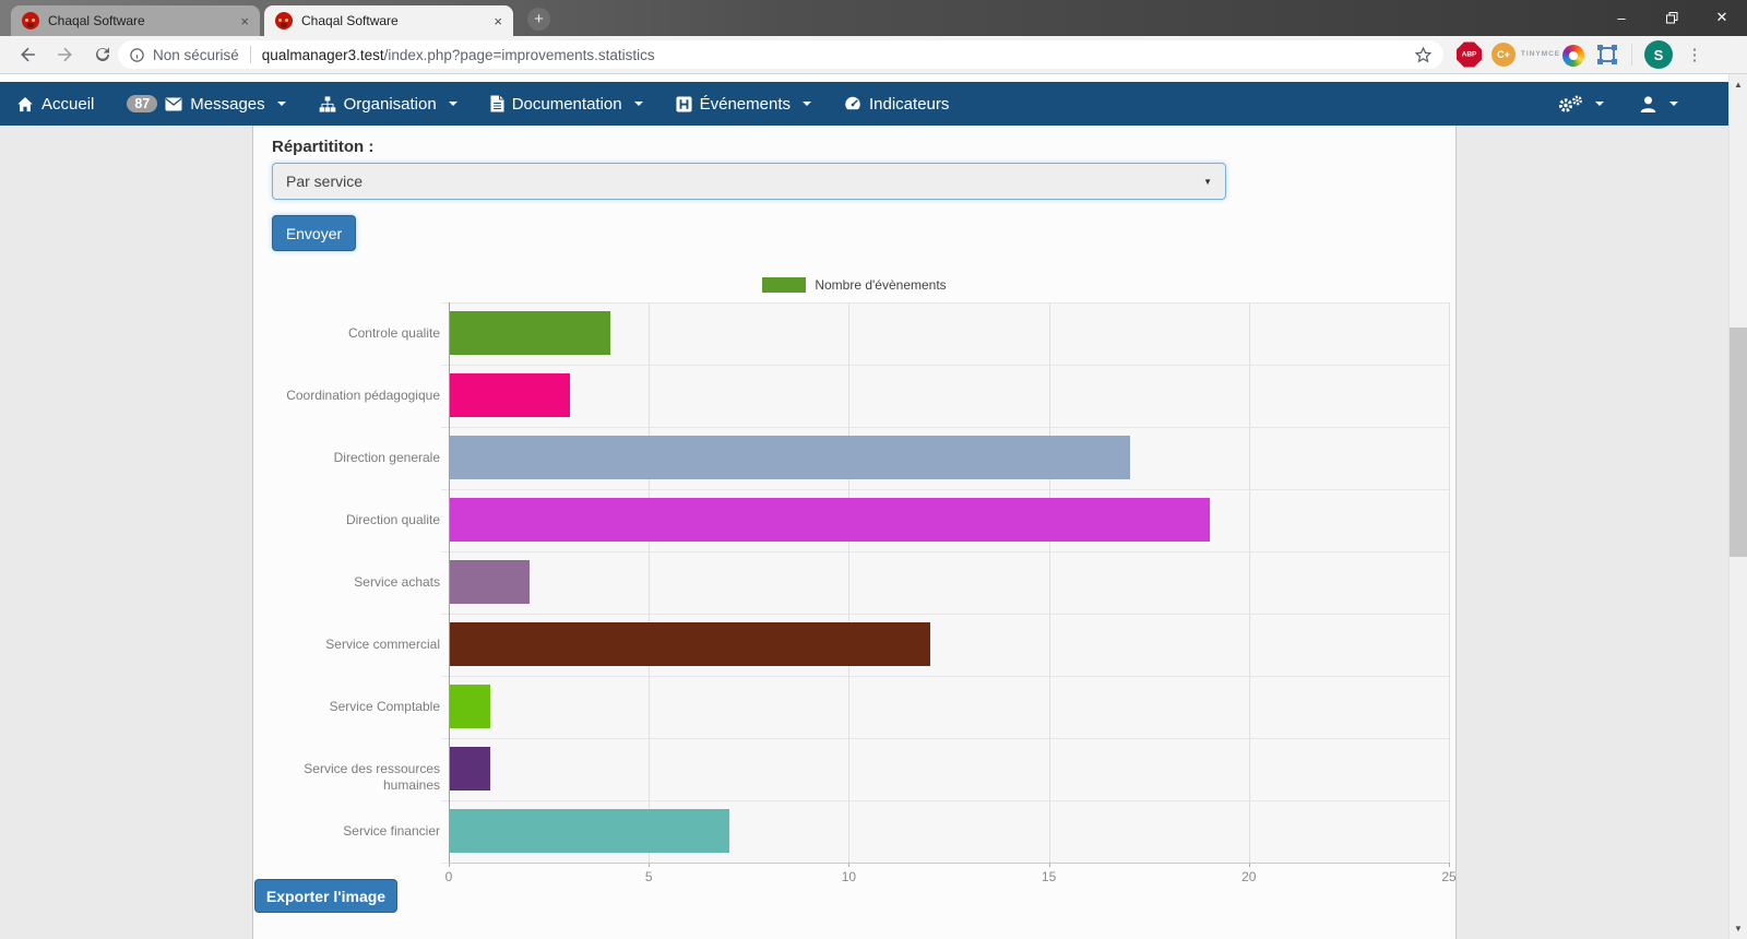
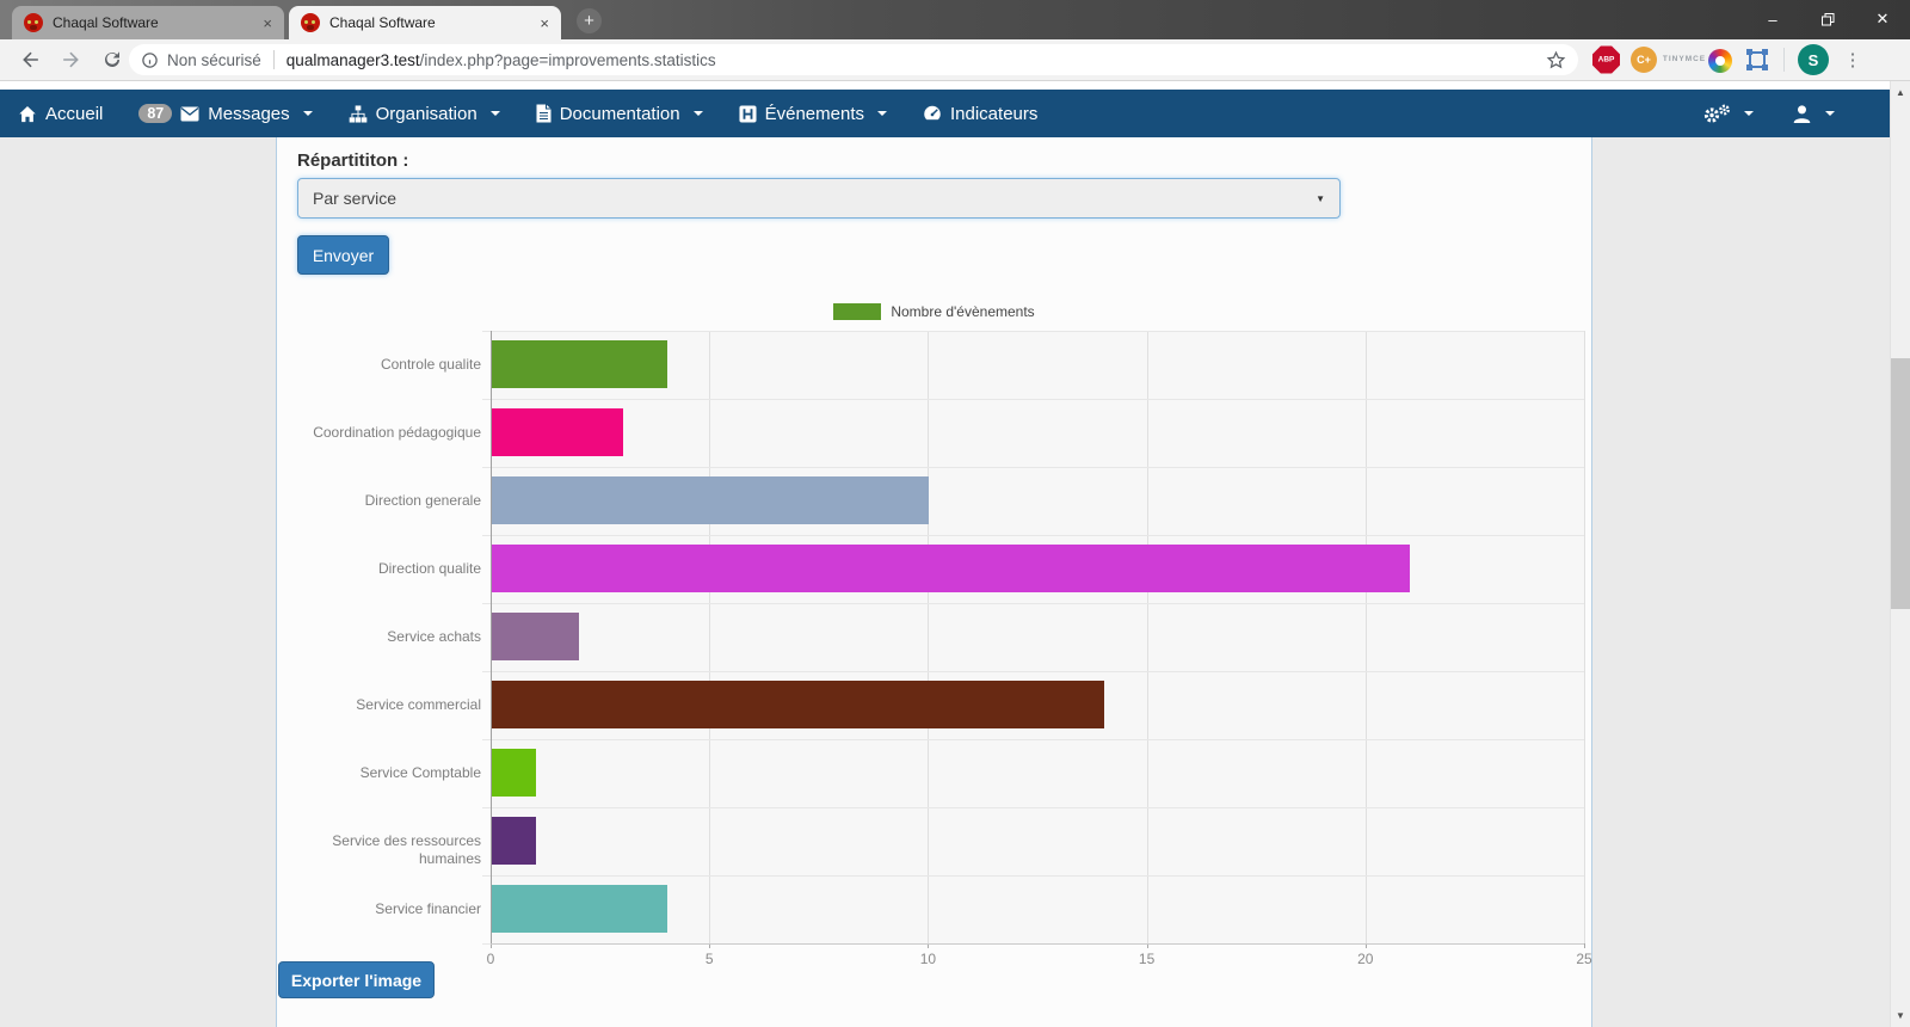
Direction generale: 17 -> 10
Direction qualite: 19 -> 21
Service commercial: 12 -> 14
Service financier: 7 -> 4
